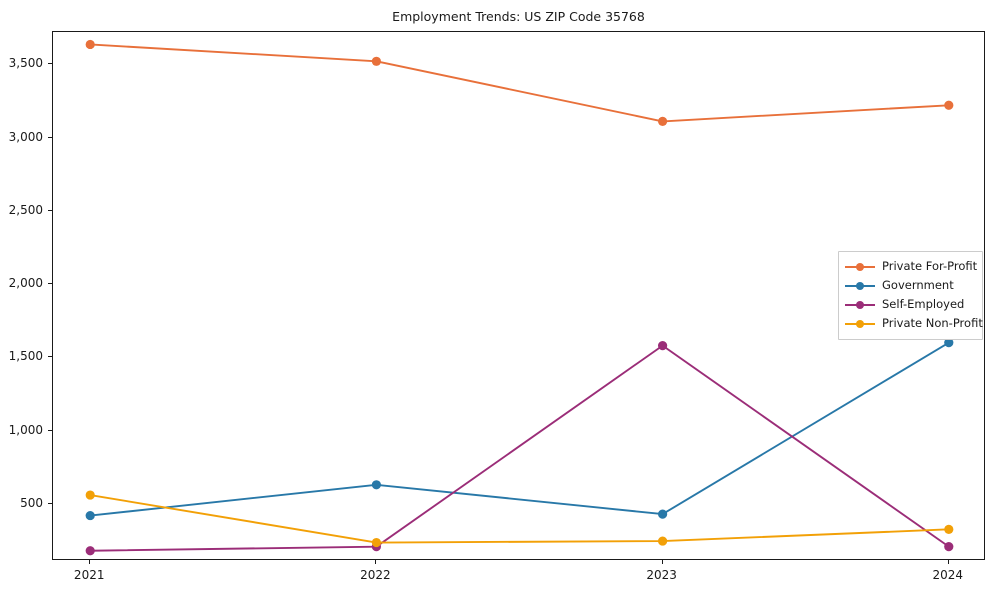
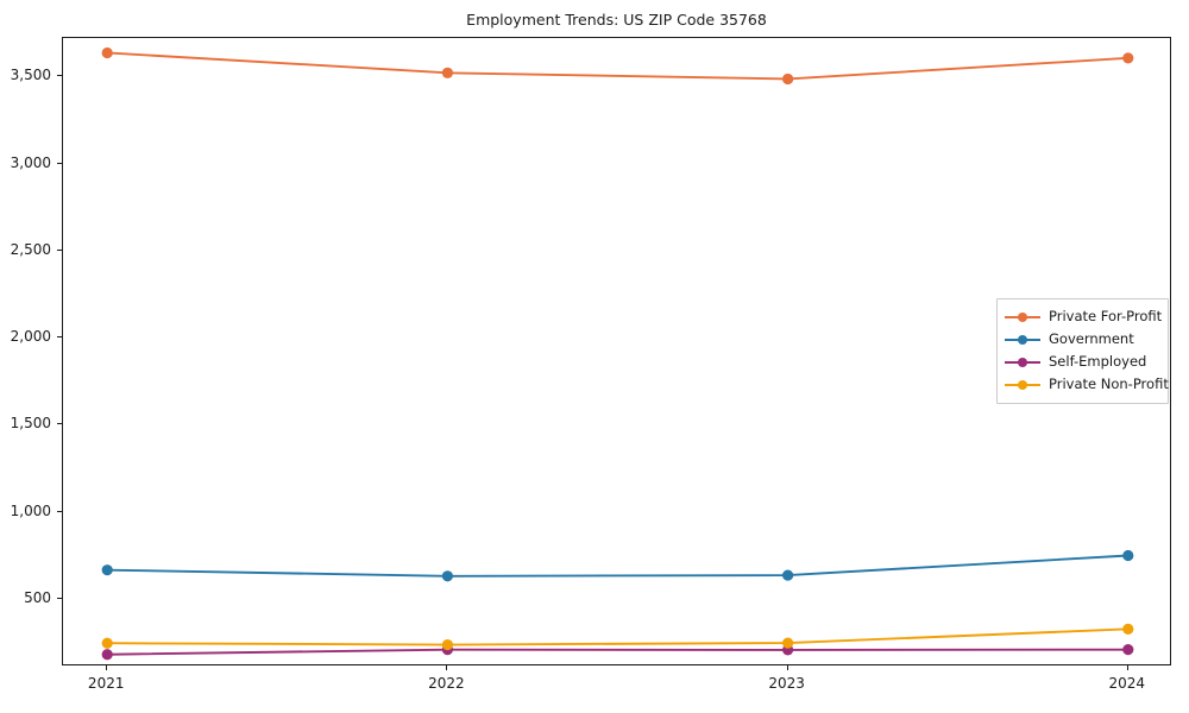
Government/2021: 420 -> 660
Private Non-Profit/2021: 560 -> 240
Private For-Profit/2023: 3110 -> 3480
Government/2023: 430 -> 640
Self-Employed/2023: 1580 -> 210
Private For-Profit/2024: 3220 -> 3600
Government/2024: 1600 -> 750
